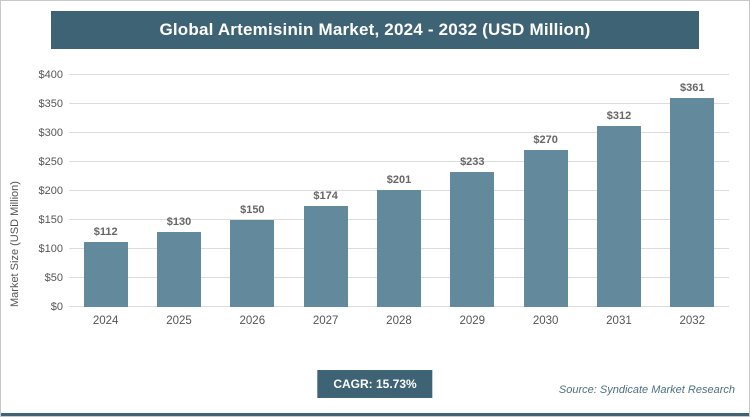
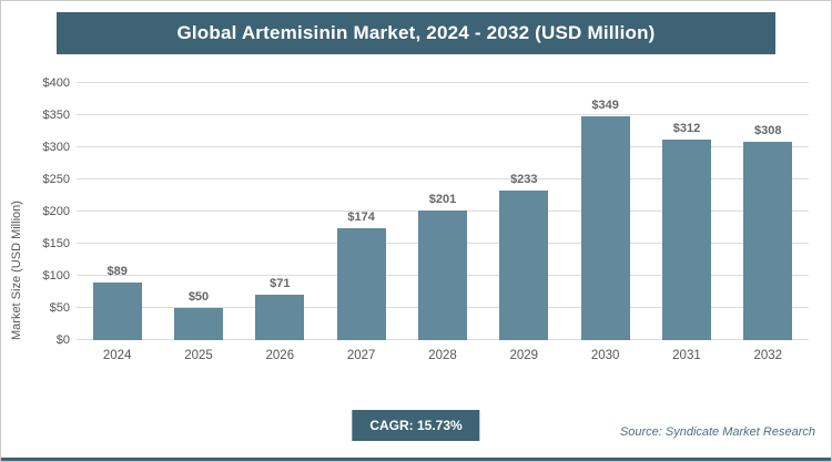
2024: $112 -> $89
2025: $130 -> $50
2026: $150 -> $71
2030: $270 -> $349
2032: $361 -> $308
